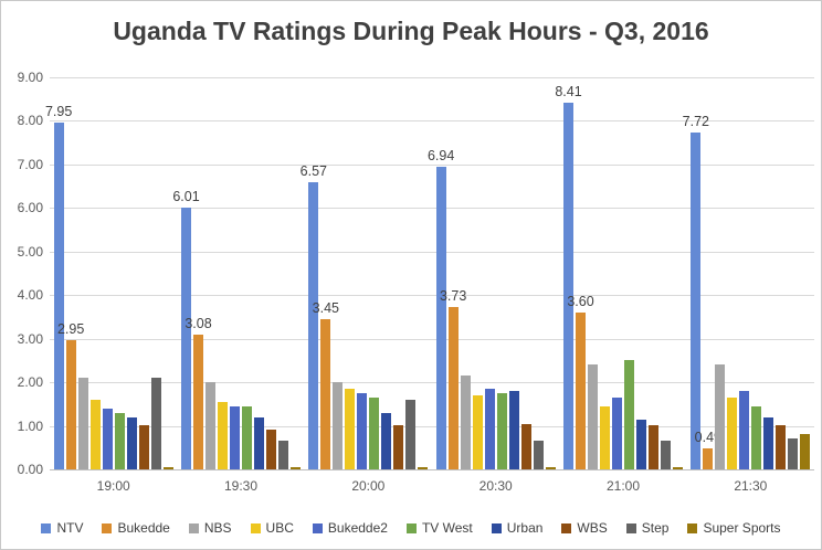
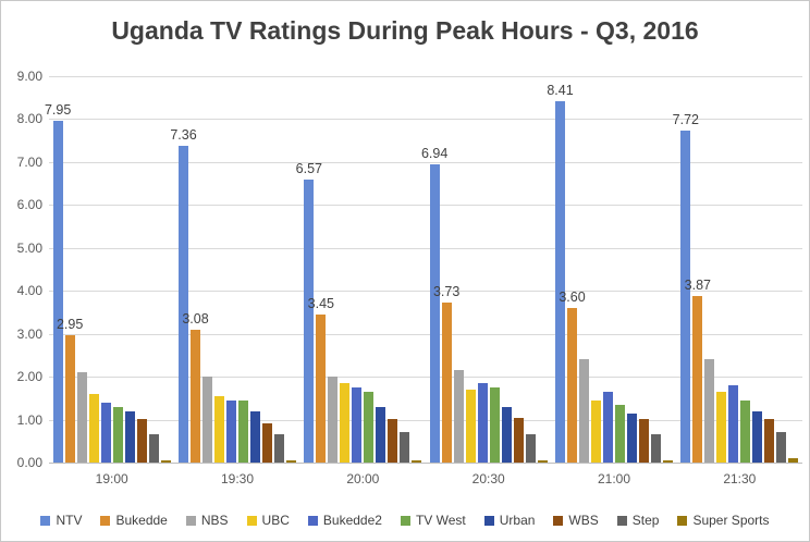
Step/19:00: 2.1 -> 0.7
NTV/19:30: 6.01 -> 7.36
Step/20:00: 1.6 -> 0.7
Urban/20:30: 1.8 -> 1.3
TV West/21:00: 2.5 -> 1.4
Bukedde/21:30: 0.49 -> 3.87
Super Sports/21:30: 0.8 -> 0.1
